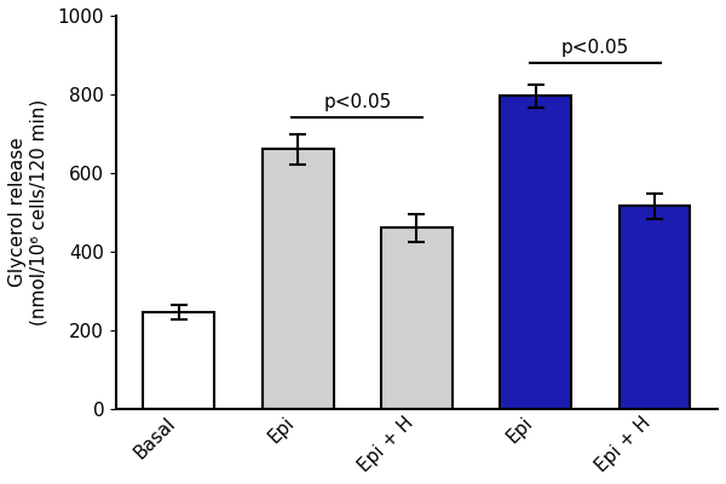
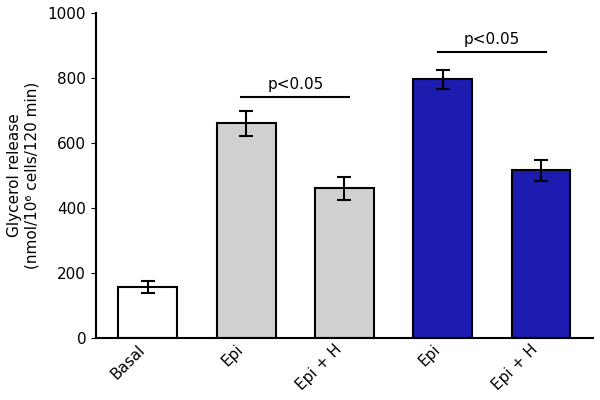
Basal: 245 -> 155
